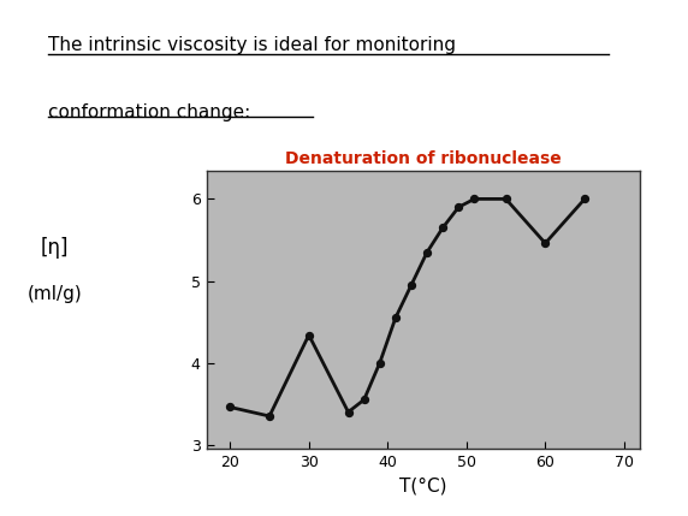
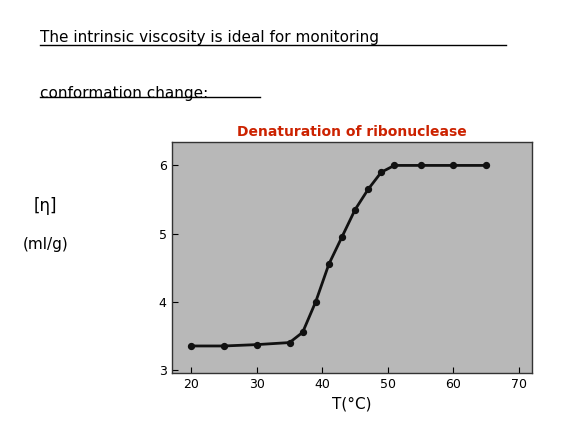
20: 3.46 -> 3.35
30: 4.34 -> 3.37
60: 5.46 -> 6.00
